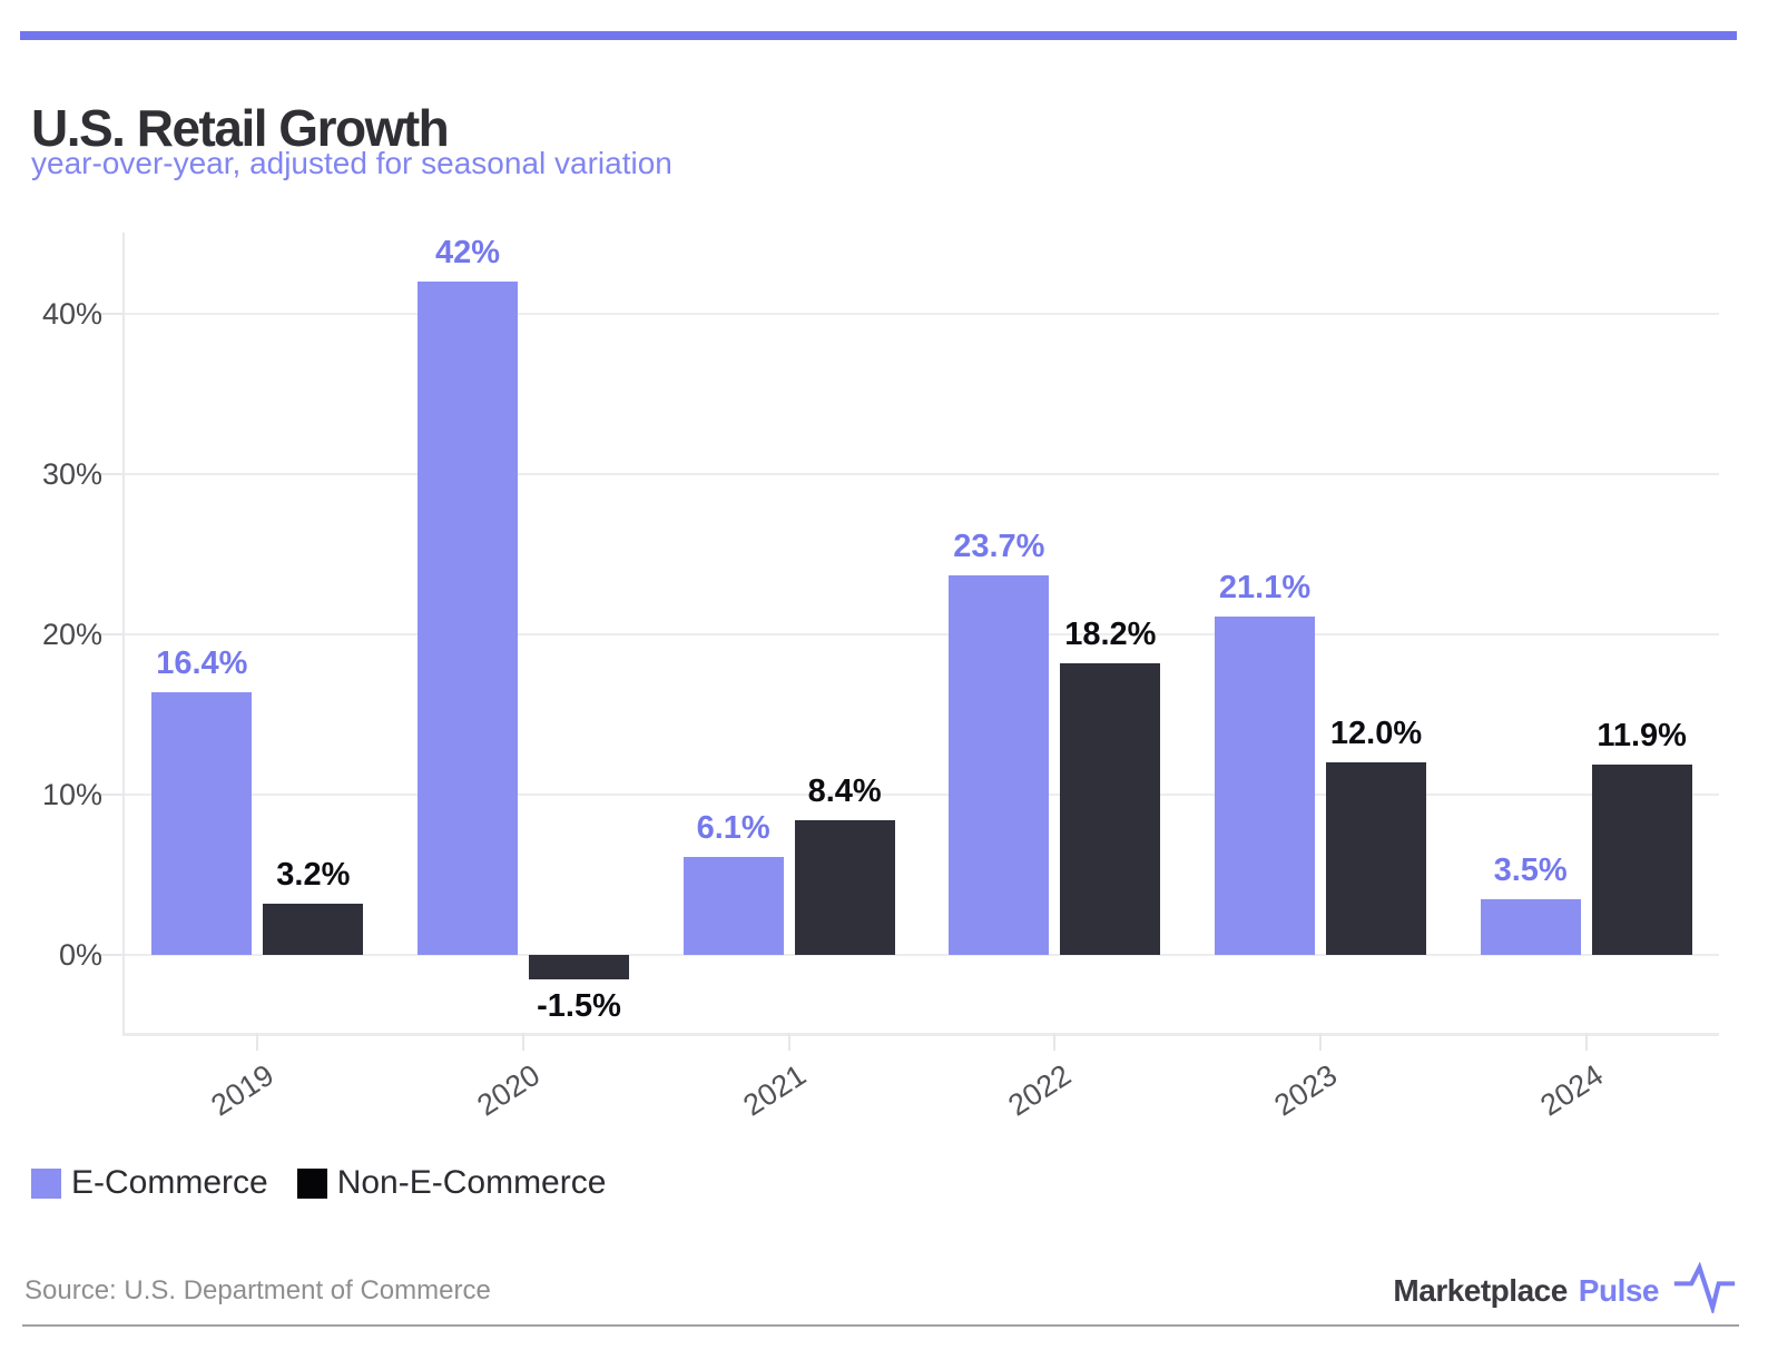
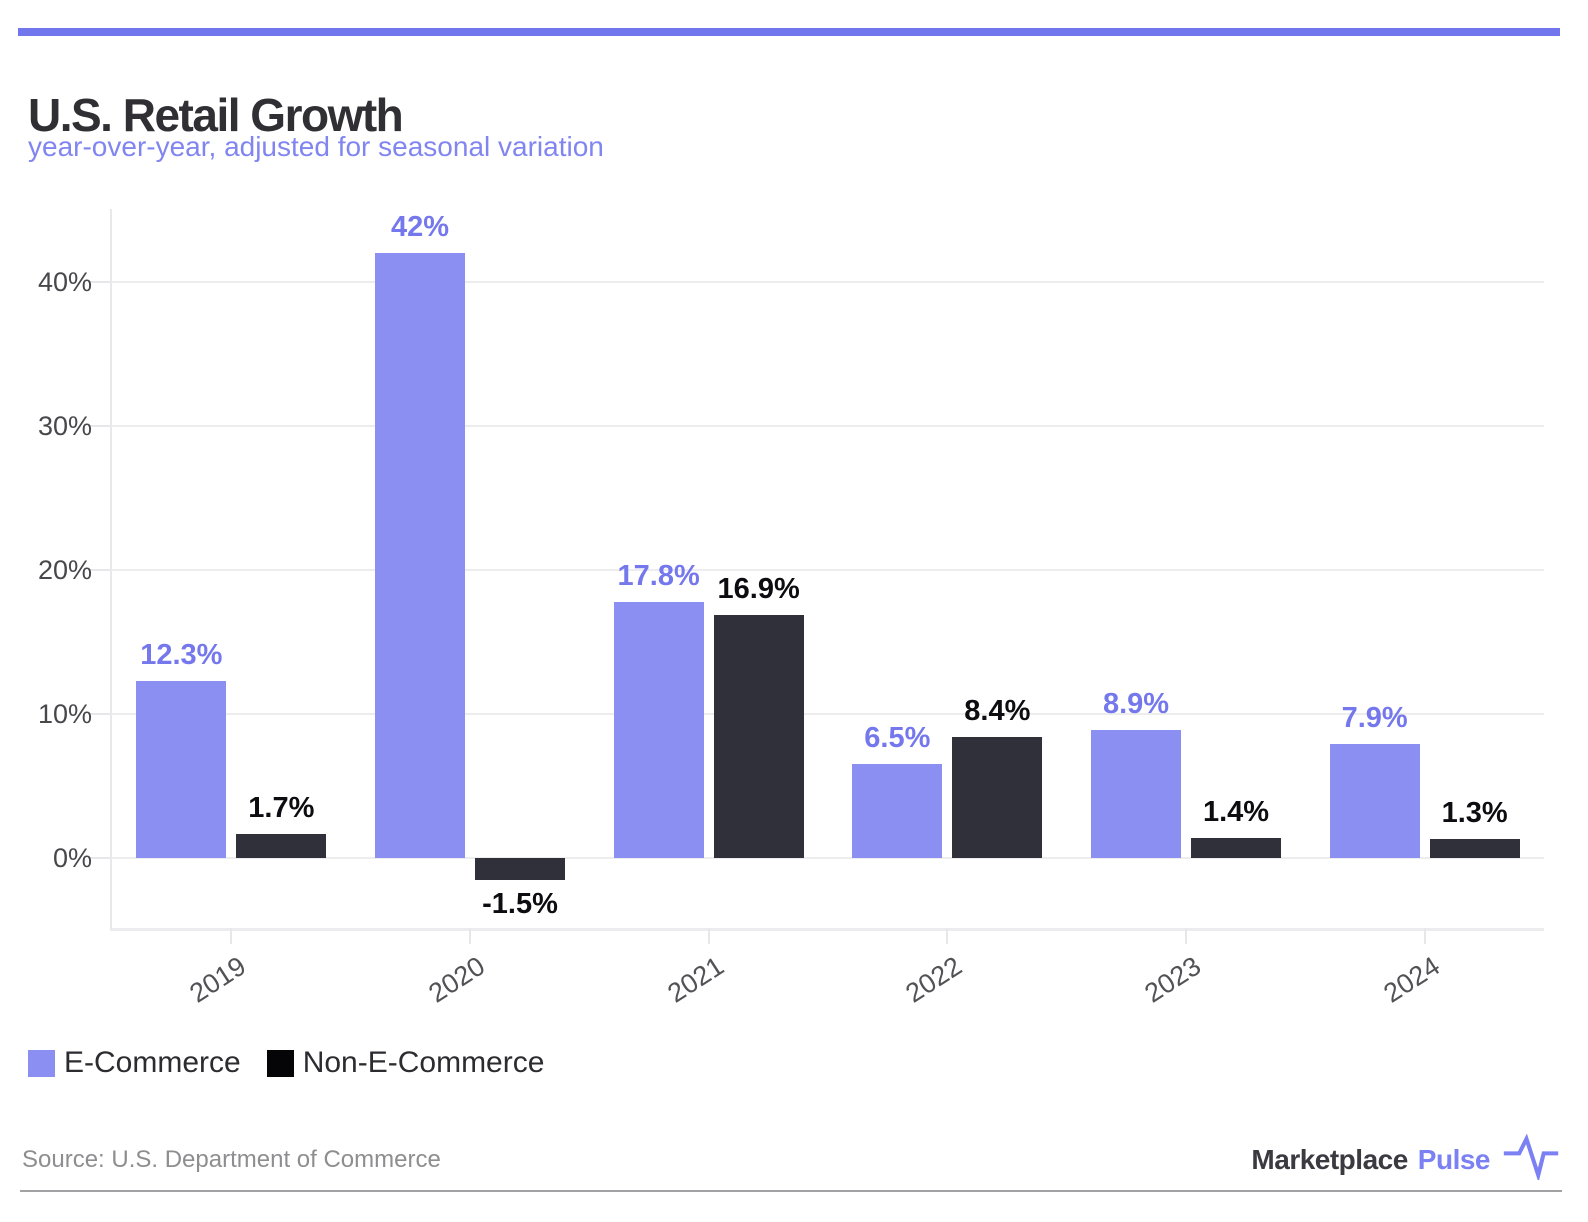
E-Commerce/2019: 16.4% -> 12.3%
Non-E-Commerce/2019: 3.2% -> 1.7%
E-Commerce/2021: 6.1% -> 17.8%
Non-E-Commerce/2021: 8.4% -> 16.9%
E-Commerce/2022: 23.7% -> 6.5%
Non-E-Commerce/2022: 18.2% -> 8.4%
E-Commerce/2023: 21.1% -> 8.9%
Non-E-Commerce/2023: 12.0% -> 1.4%
E-Commerce/2024: 3.5% -> 7.9%
Non-E-Commerce/2024: 11.9% -> 1.3%
